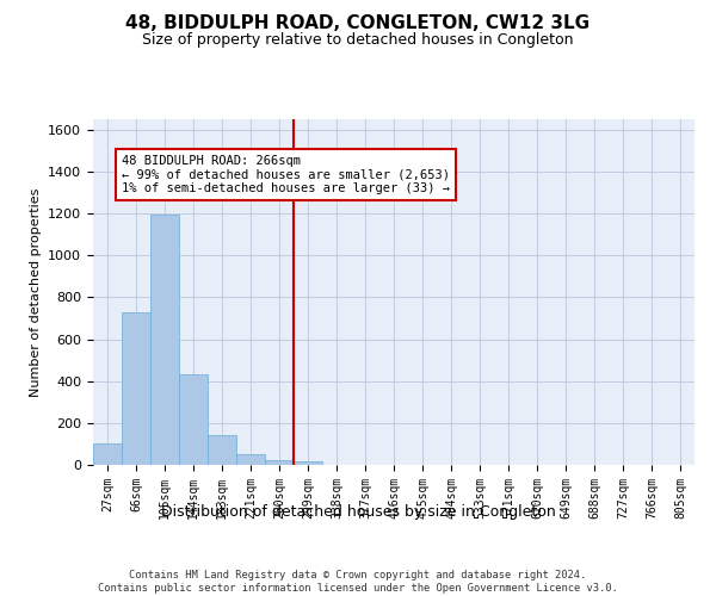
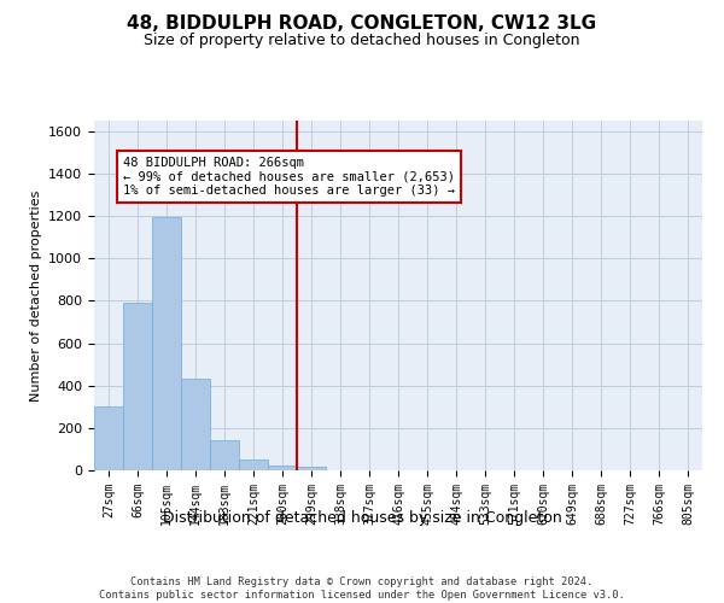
27sqm: 100 -> 300
66sqm: 730 -> 790
